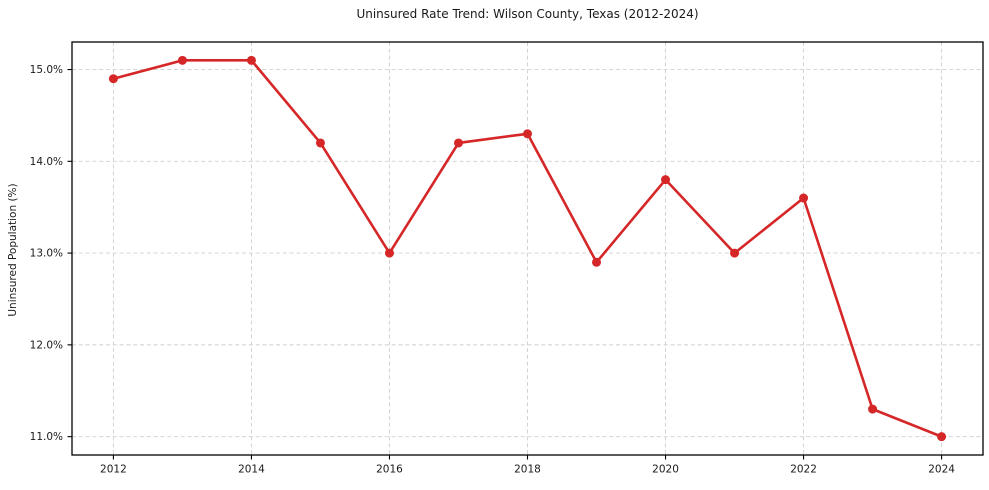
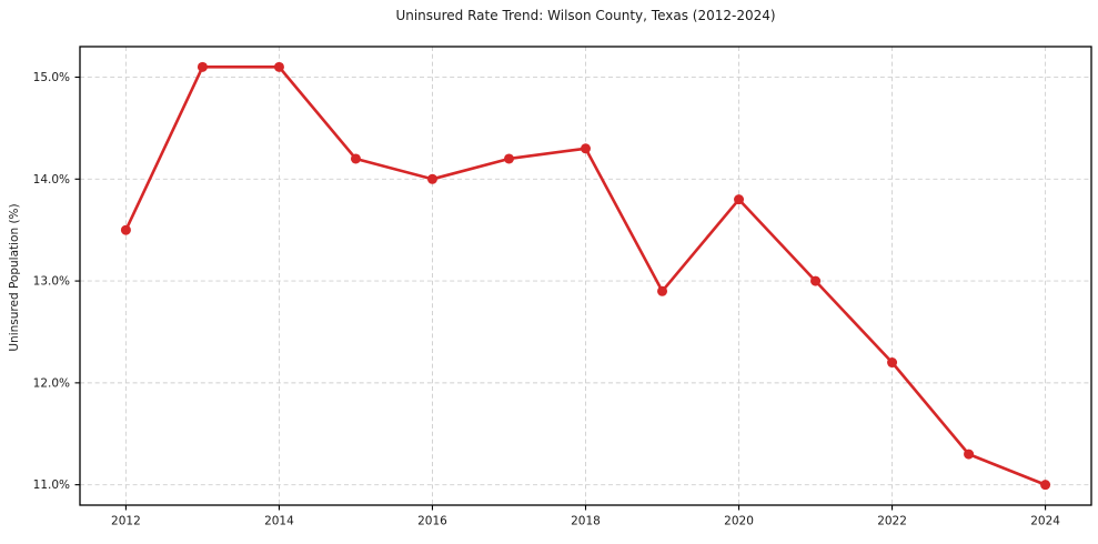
2012: 14.9% -> 13.5%
2016: 13.0% -> 14.0%
2022: 13.6% -> 12.2%
